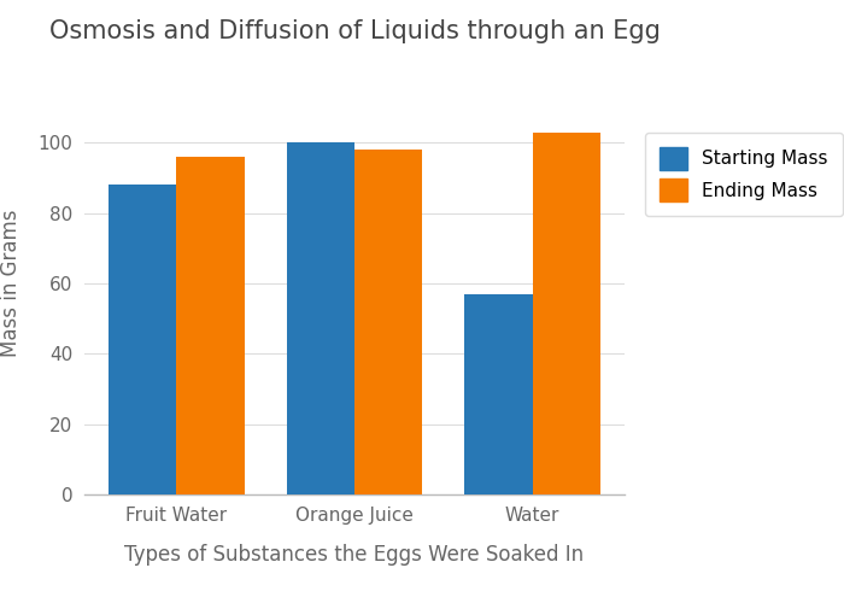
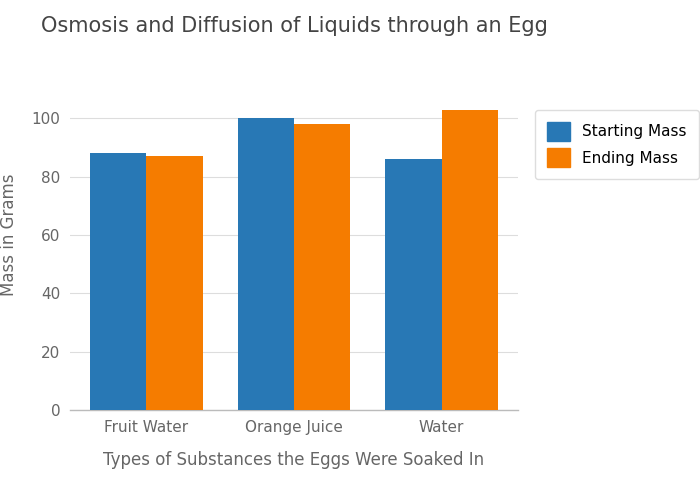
Ending Mass/Fruit Water: 96 -> 87
Starting Mass/Water: 57 -> 86
